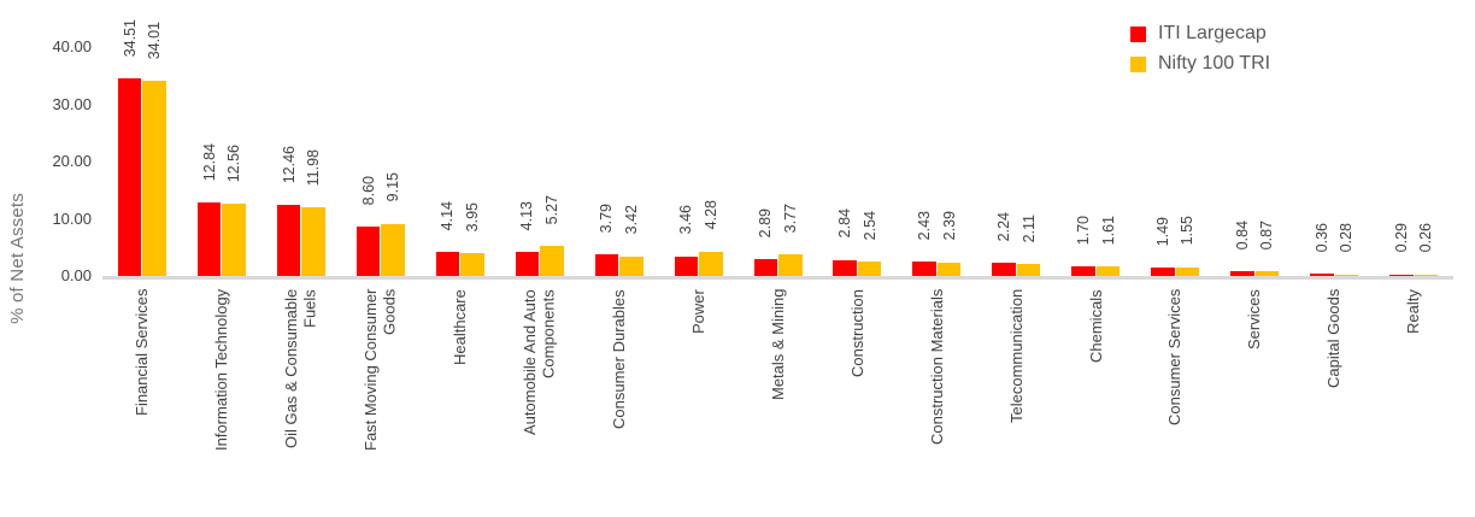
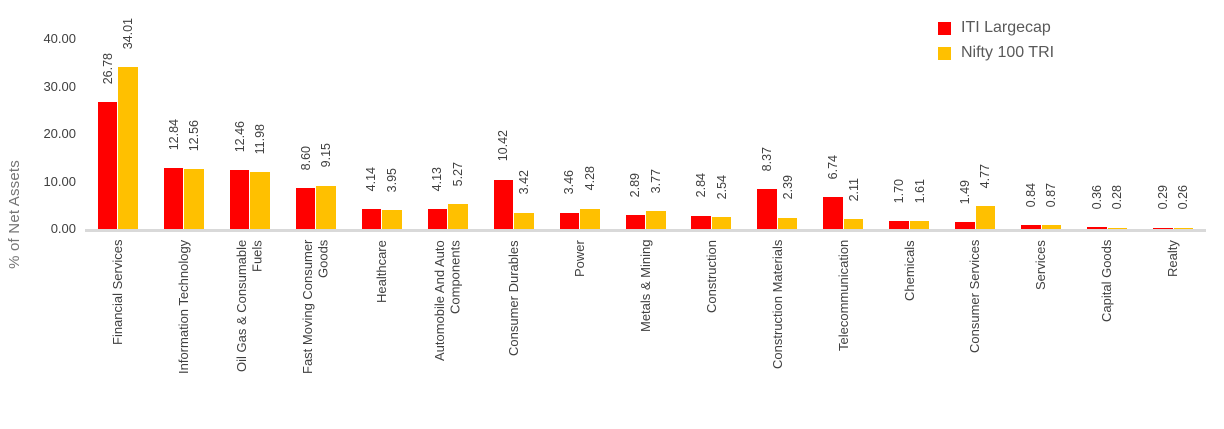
ITI Largecap/Financial Services: 34.51 -> 26.78
ITI Largecap/Consumer Durables: 3.79 -> 10.42
ITI Largecap/Construction Materials: 2.43 -> 8.37
ITI Largecap/Telecommunication: 2.24 -> 6.74
Nifty 100 TRI/Consumer Services: 1.55 -> 4.77
